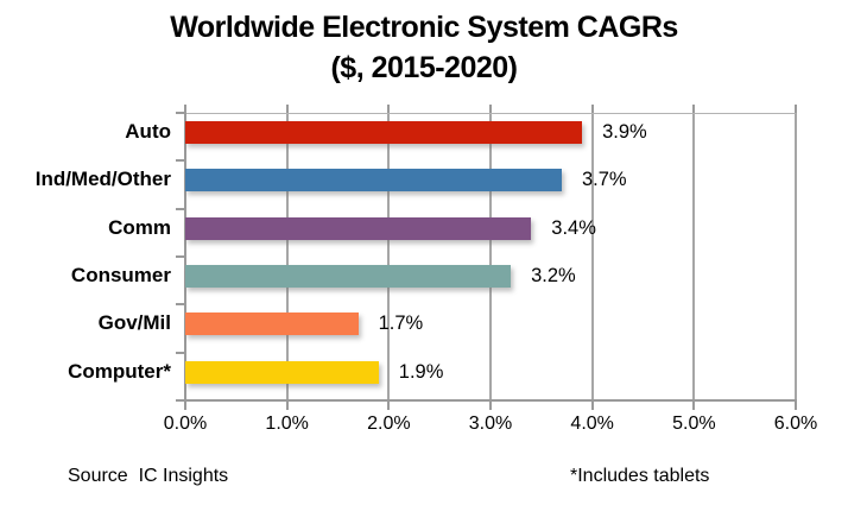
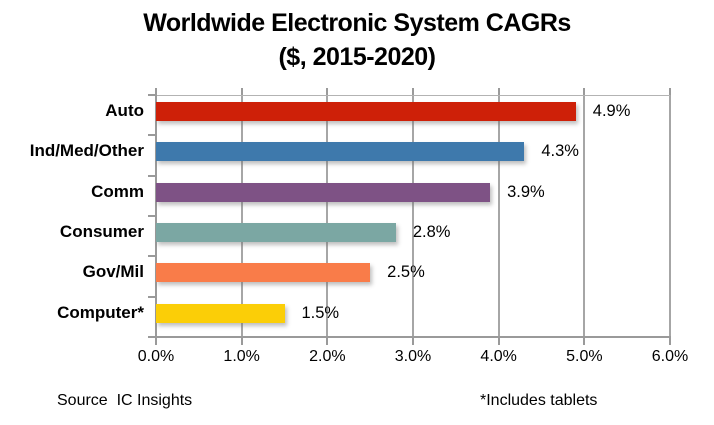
Auto: 3.9% -> 4.9%
Ind/Med/Other: 3.7% -> 4.3%
Comm: 3.4% -> 3.9%
Consumer: 3.2% -> 2.8%
Gov/Mil: 1.7% -> 2.5%
Computer*: 1.9% -> 1.5%
